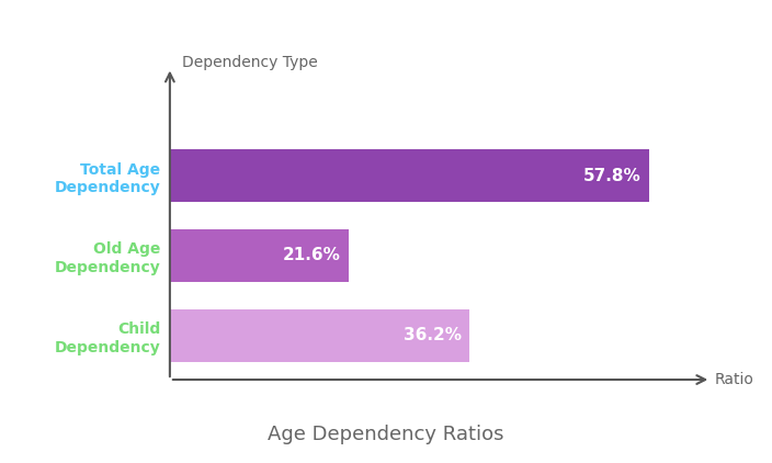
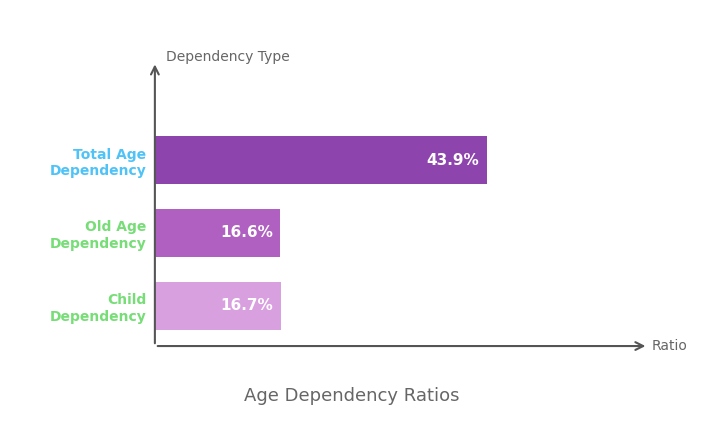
Total Age Dependency: 57.8% -> 43.9%
Old Age Dependency: 21.6% -> 16.6%
Child Dependency: 36.2% -> 16.7%
